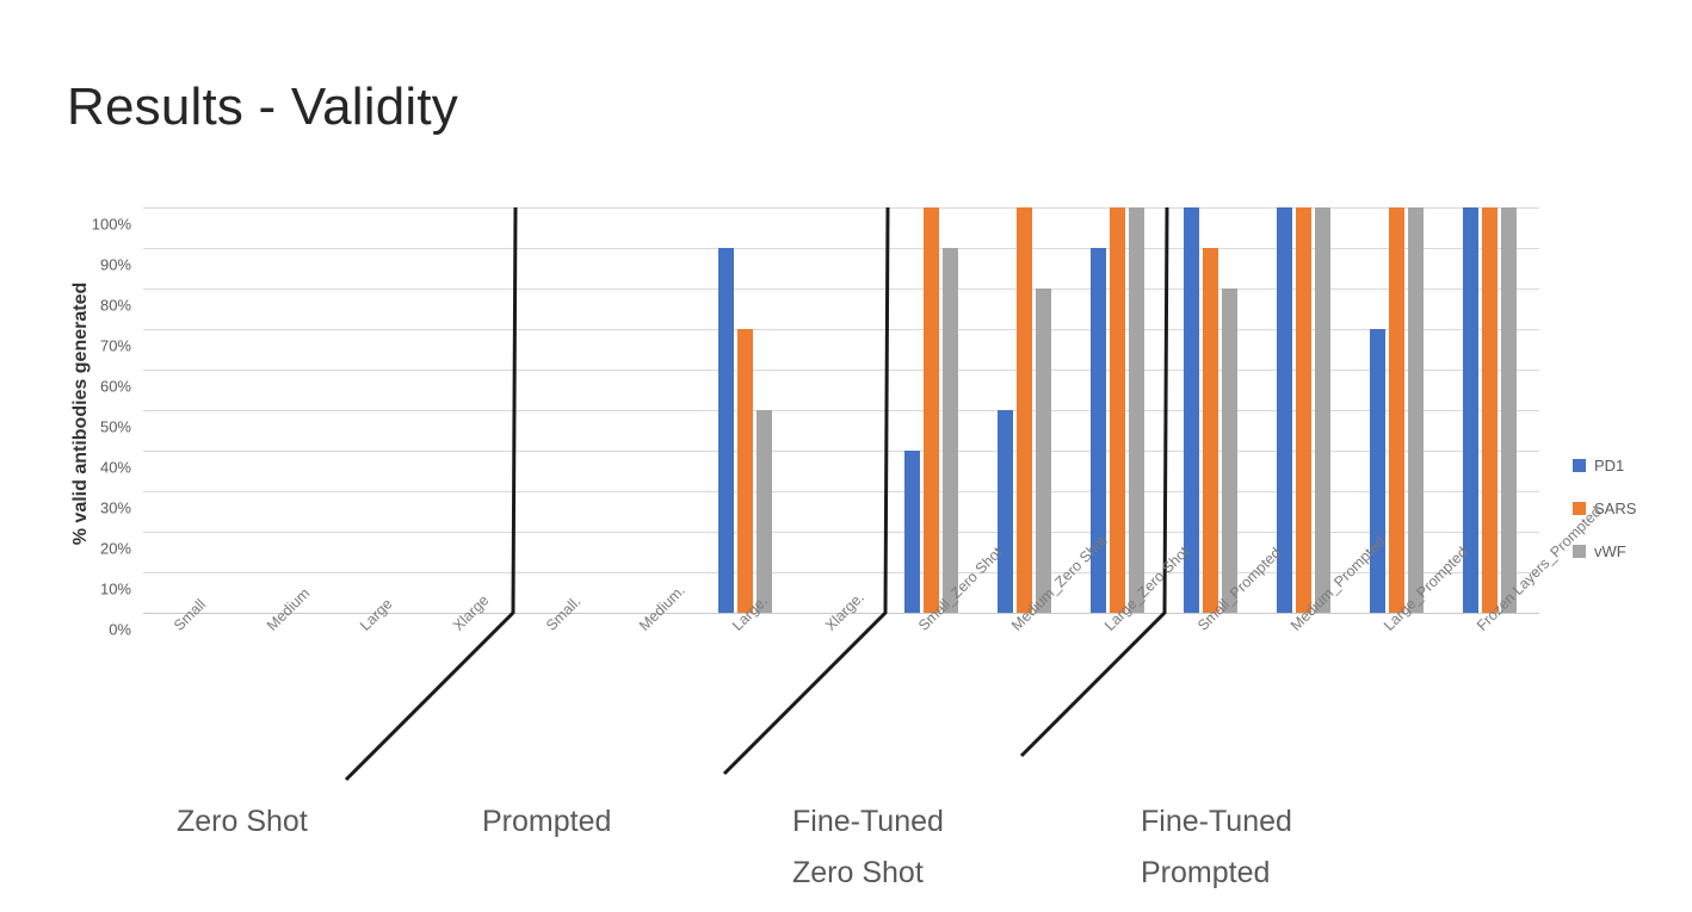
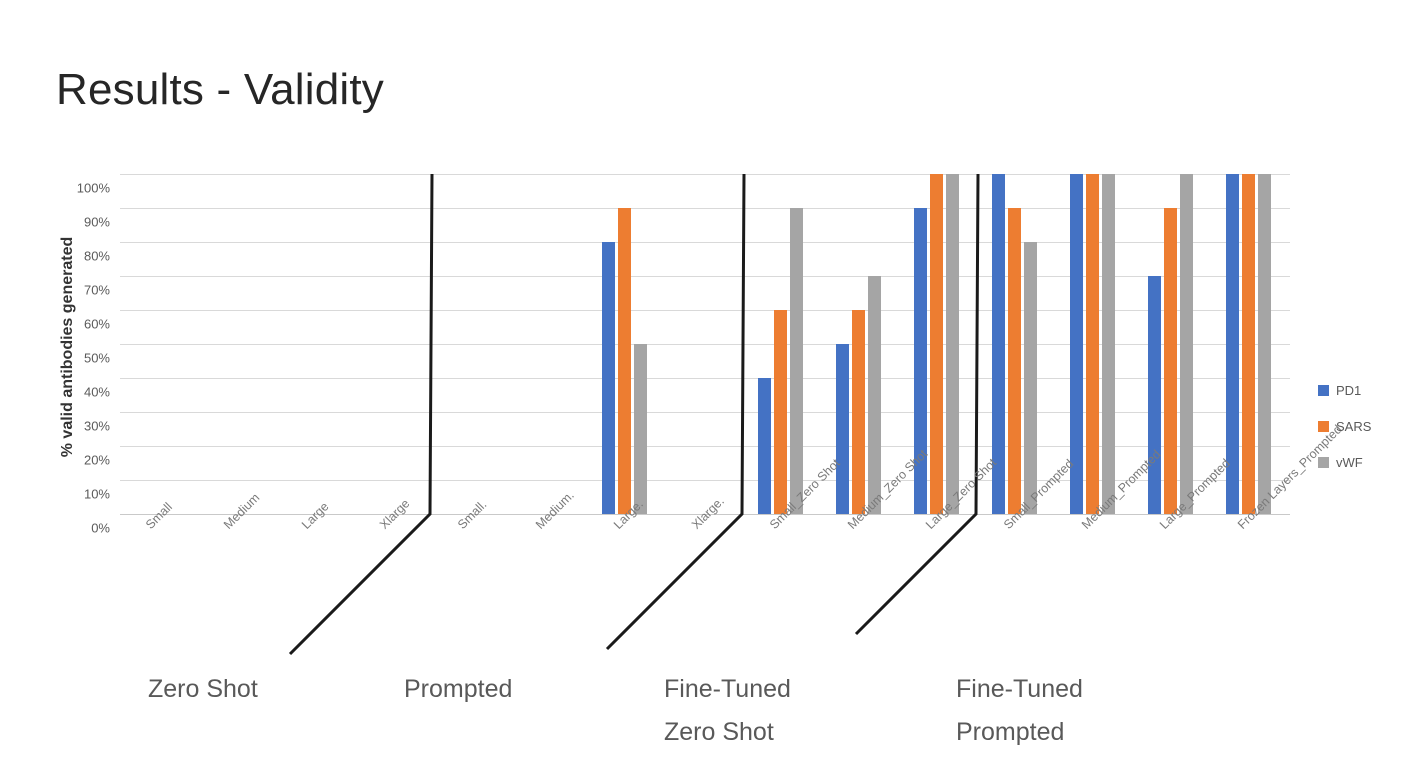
PD1/Large.: 90% -> 80%
SARS/Large.: 70% -> 90%
SARS/Small_Zero Shot: 100% -> 60%
SARS/Medium_Zero Shot: 100% -> 60%
vWF/Medium_Zero Shot: 80% -> 70%
SARS/Large_Prompted: 100% -> 90%
